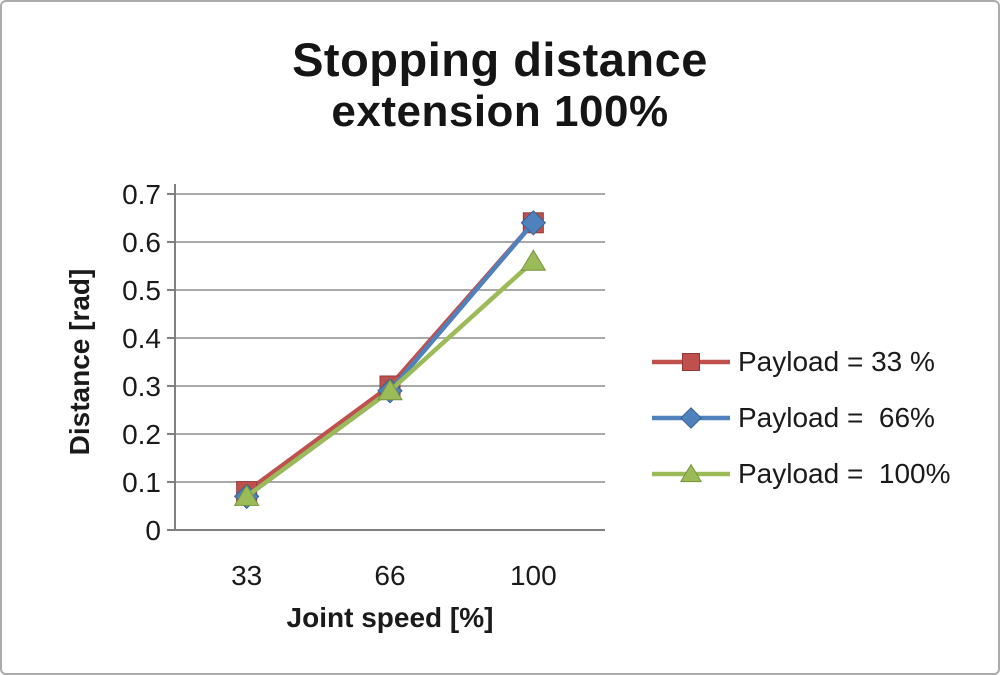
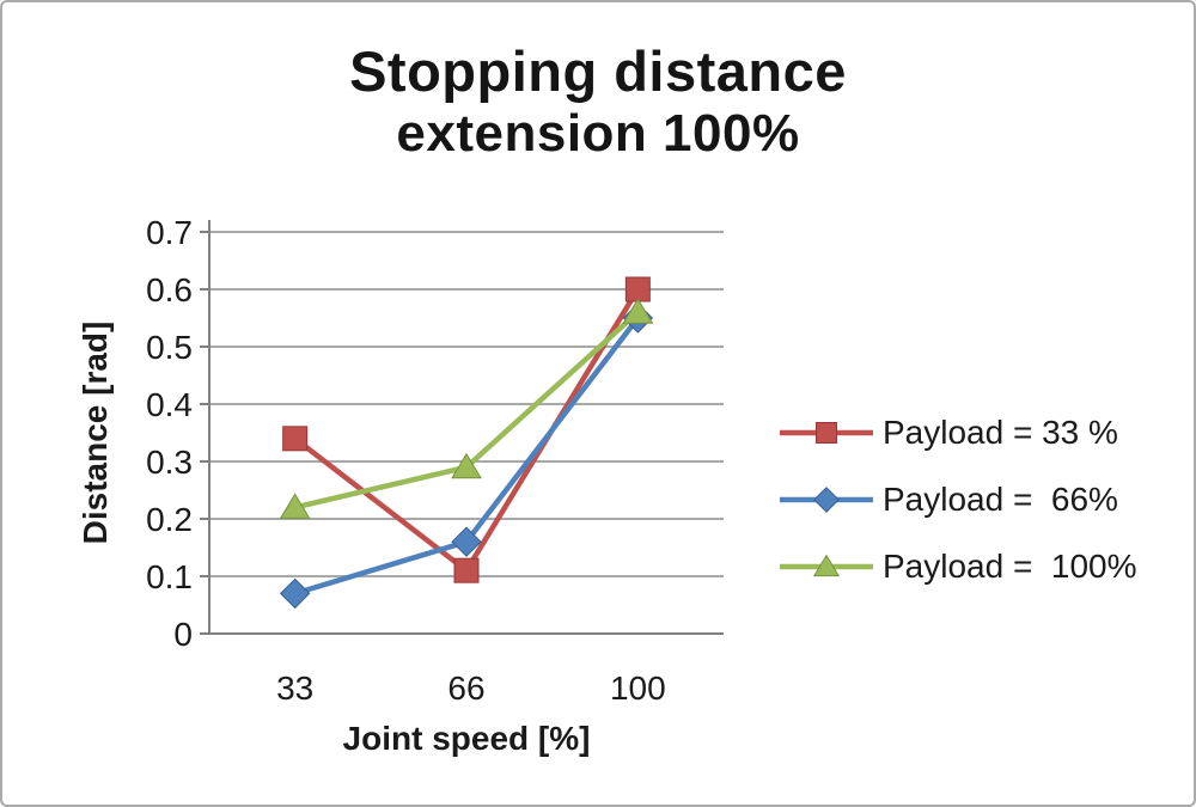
Payload = 33 %/33: 0.08 -> 0.34
Payload = 100%/33: 0.07 -> 0.22
Payload = 33 %/66: 0.30 -> 0.11
Payload = 66%/66: 0.29 -> 0.16
Payload = 33 %/100: 0.64 -> 0.60
Payload = 66%/100: 0.64 -> 0.55
